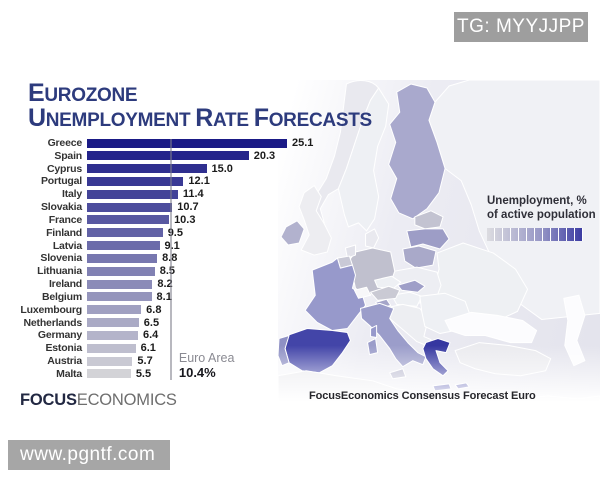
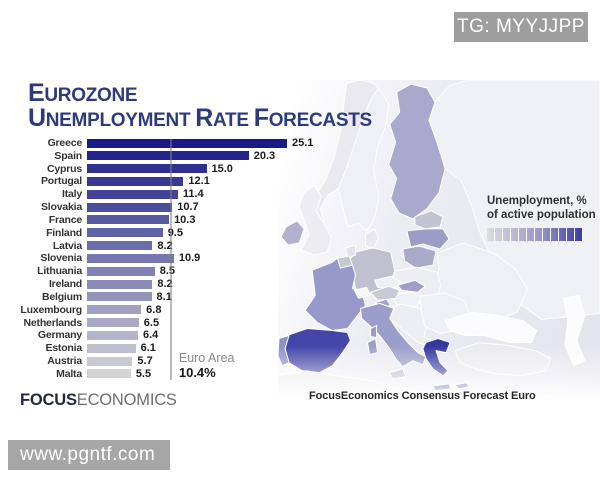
Latvia: 9.1 -> 8.2
Slovenia: 8.8 -> 10.9
